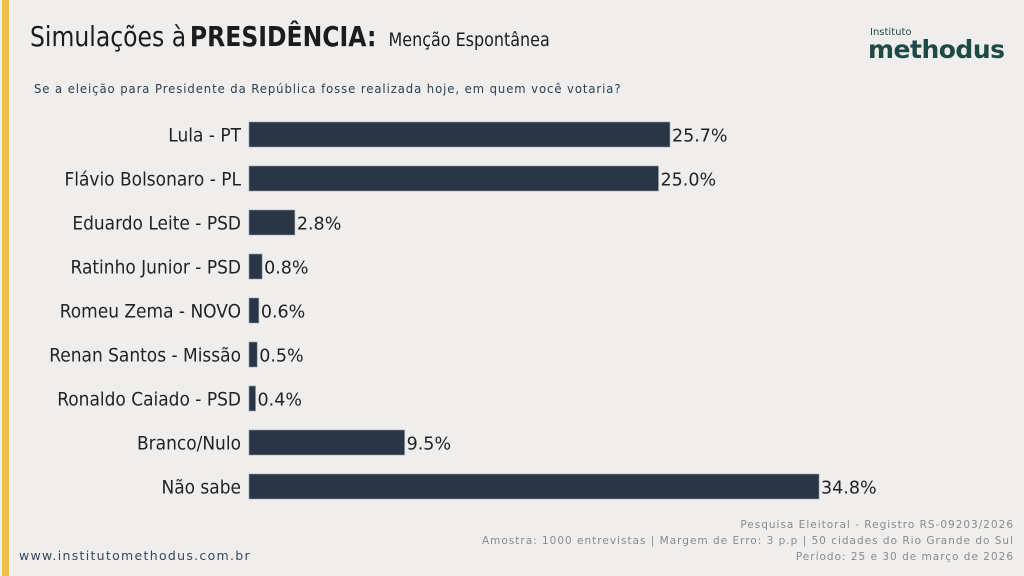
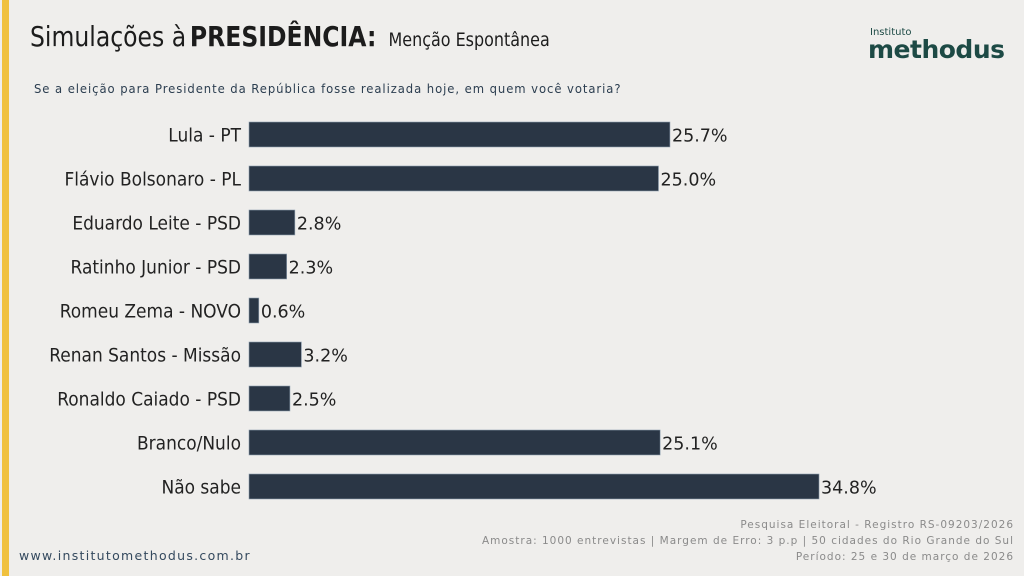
Ratinho Junior - PSD: 0.8% -> 2.3%
Renan Santos - Missão: 0.5% -> 3.2%
Ronaldo Caiado - PSD: 0.4% -> 2.5%
Branco/Nulo: 9.5% -> 25.1%
